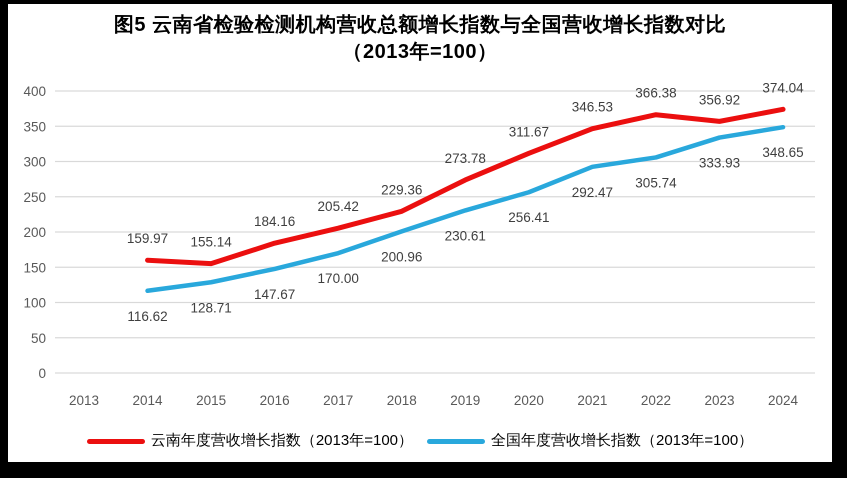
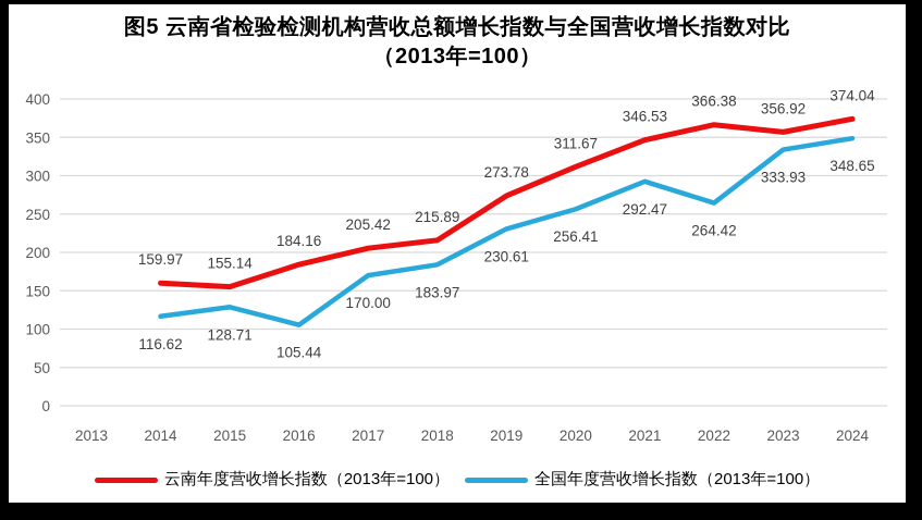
全国年度营收增长指数（2013年=100）/2016: 147.67 -> 105.44
云南年度营收增长指数（2013年=100）/2018: 229.36 -> 215.89
全国年度营收增长指数（2013年=100）/2018: 200.96 -> 183.97
全国年度营收增长指数（2013年=100）/2022: 305.74 -> 264.42
